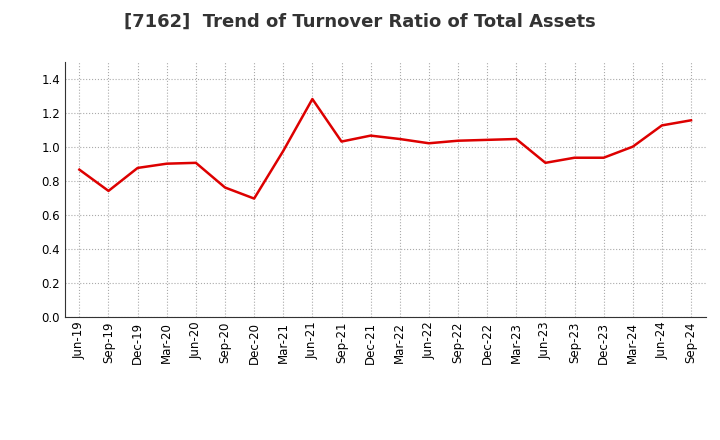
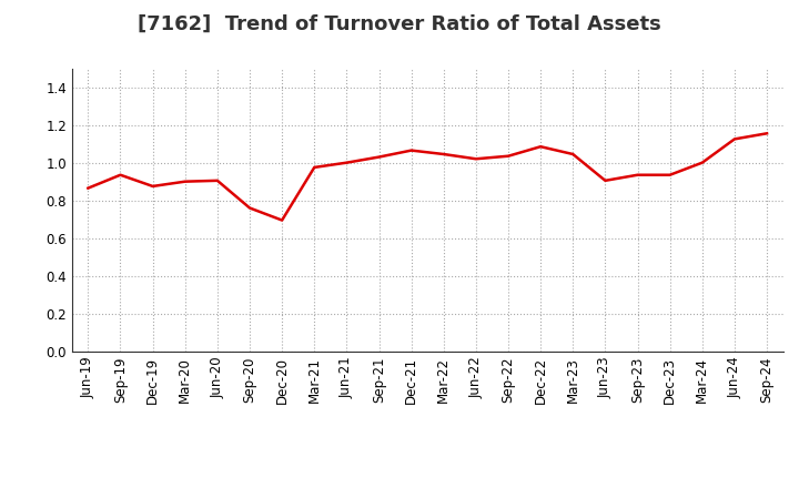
Sep-19: 0.74 -> 0.94
Jun-21: 1.28 -> 1.00
Dec-22: 1.04 -> 1.08
